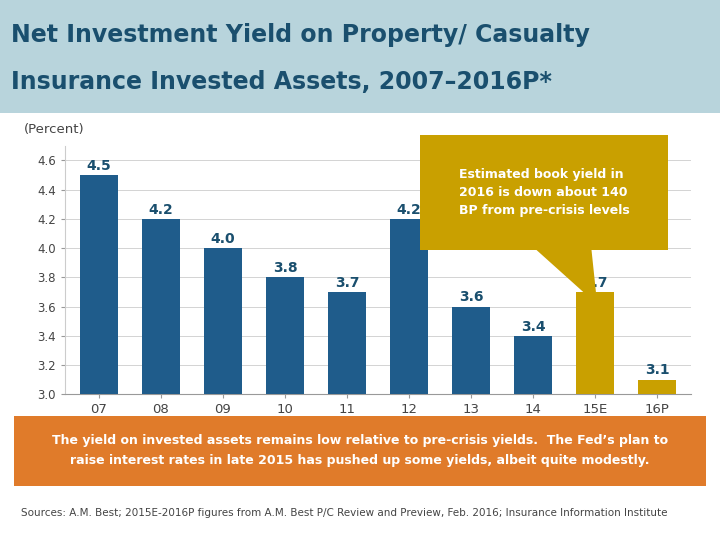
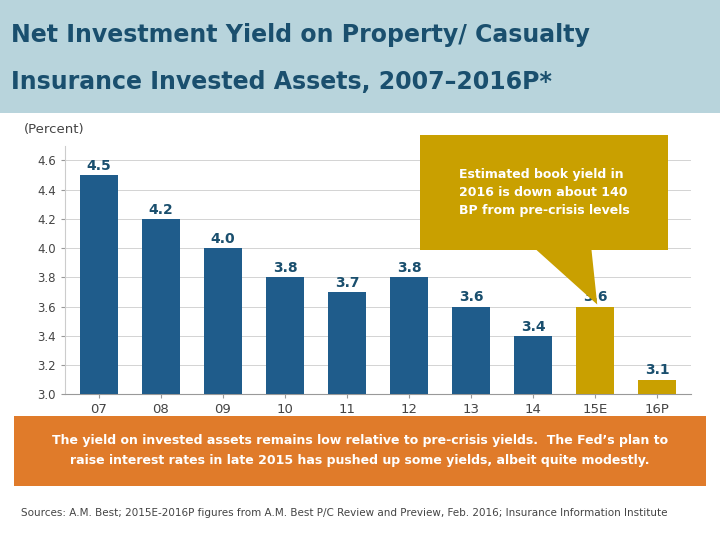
12: 4.2 -> 3.8
15E: 3.7 -> 3.6
